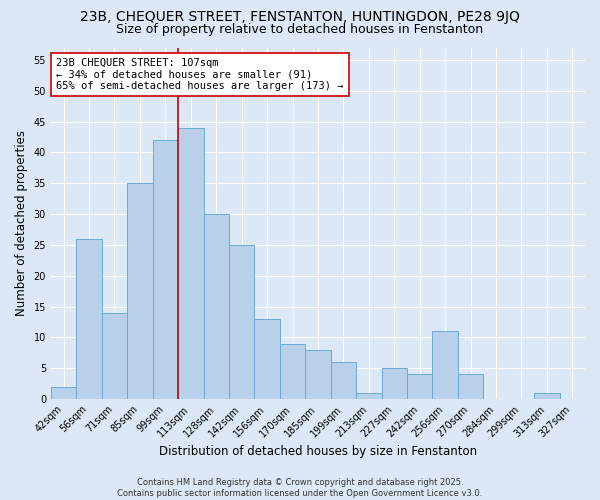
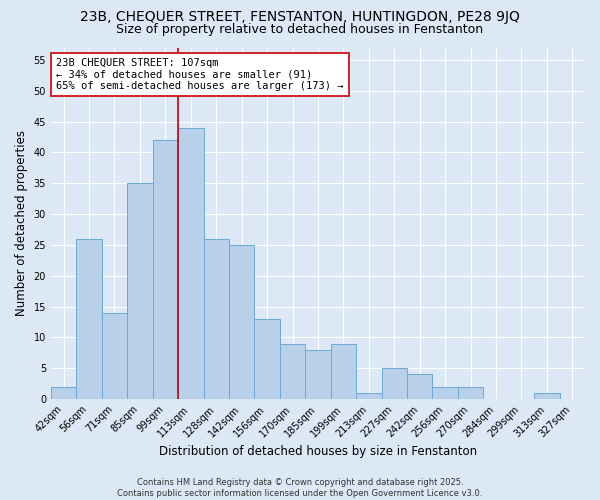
128sqm: 30 -> 26
199sqm: 6 -> 9
256sqm: 11 -> 2
270sqm: 4 -> 2
